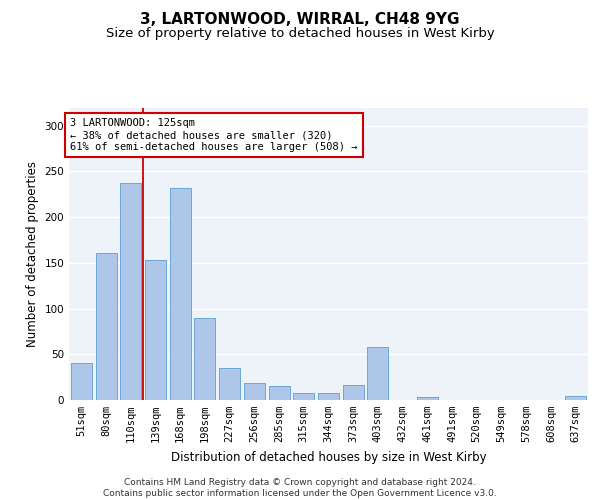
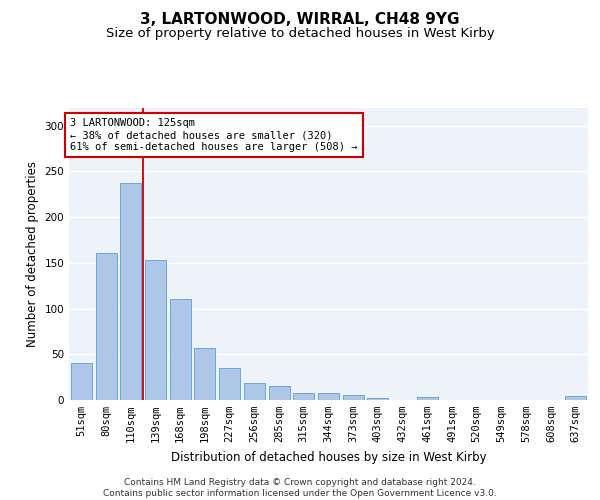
168sqm: 232 -> 110
198sqm: 90 -> 57
373sqm: 16 -> 6
403sqm: 58 -> 2
